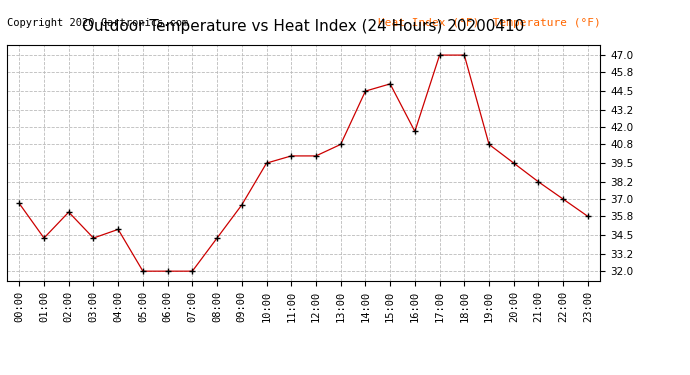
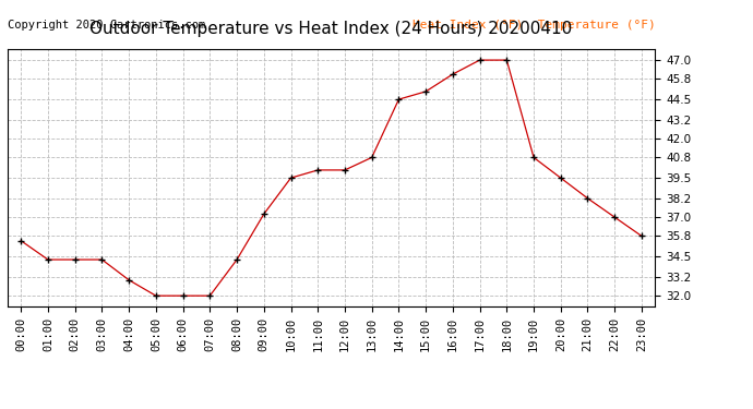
00:00: 36.7 -> 35.5
02:00: 36.1 -> 34.3
04:00: 34.9 -> 33.0
09:00: 36.6 -> 37.2
16:00: 41.7 -> 46.1
